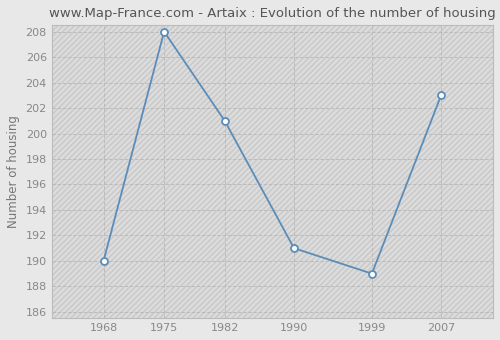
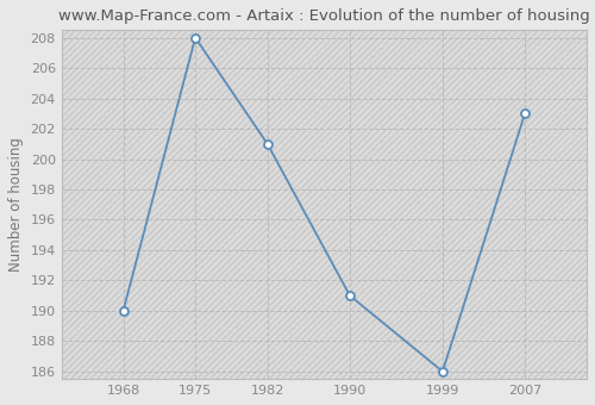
1999: 189 -> 186
